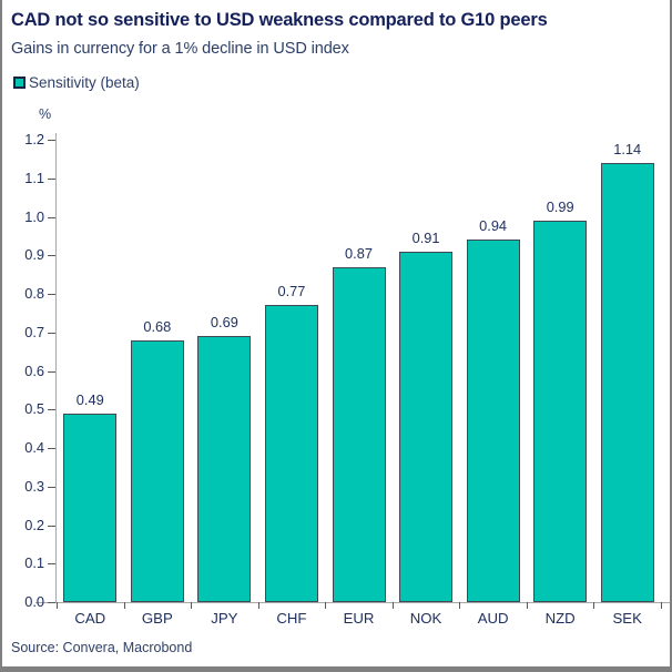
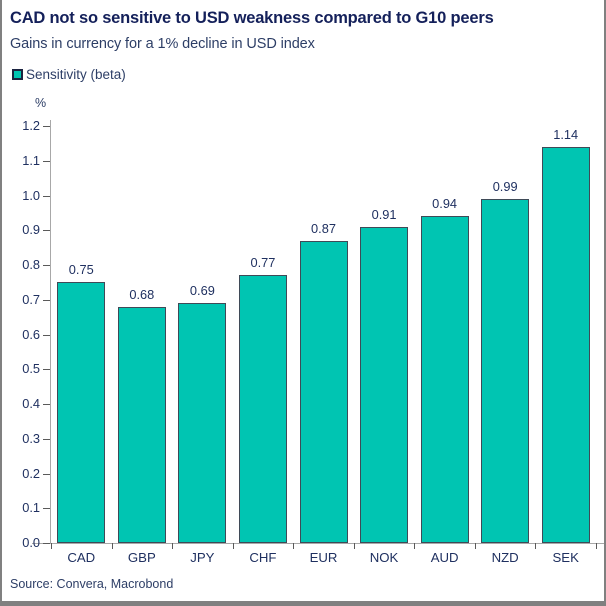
CAD: 0.49 -> 0.75
